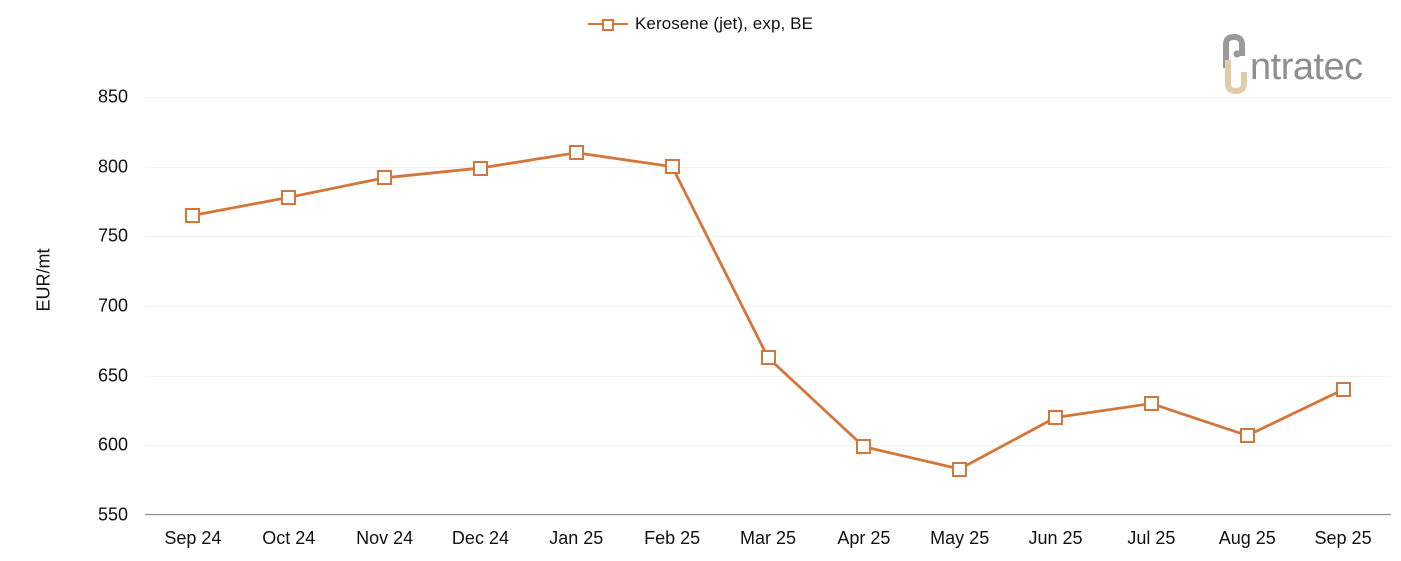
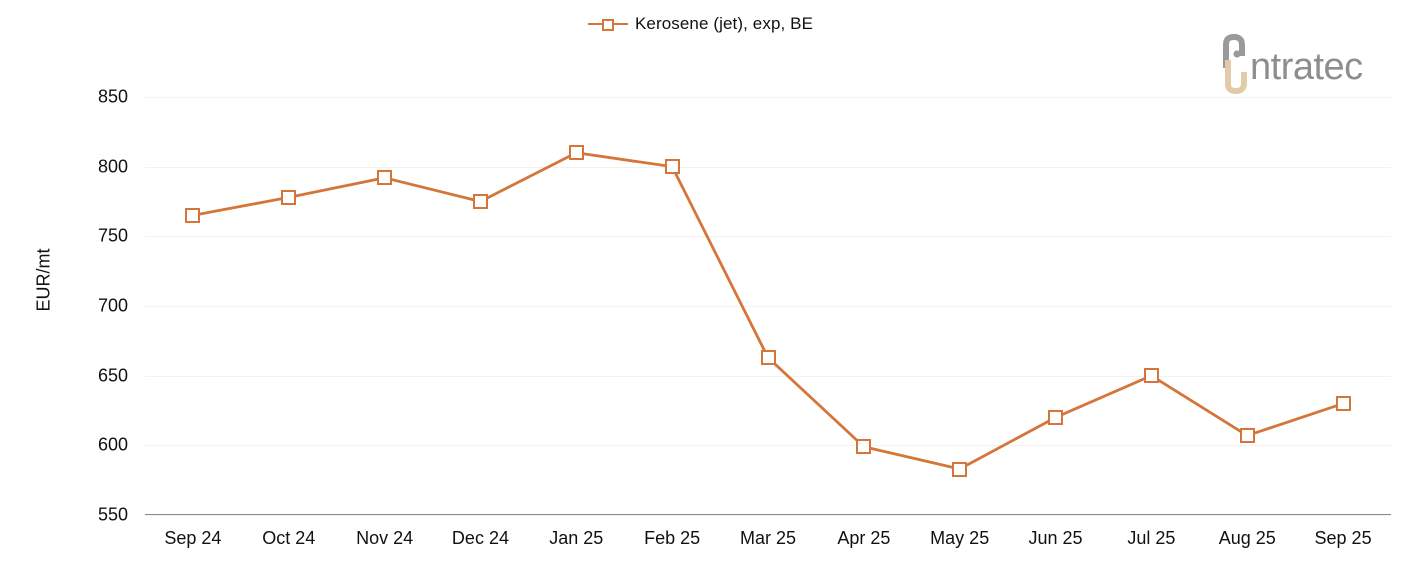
Dec 24: 799 -> 775
Jul 25: 630 -> 650
Sep 25: 640 -> 630
